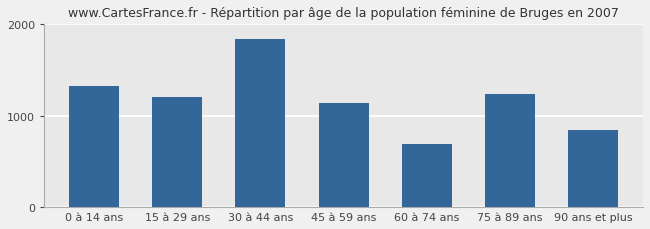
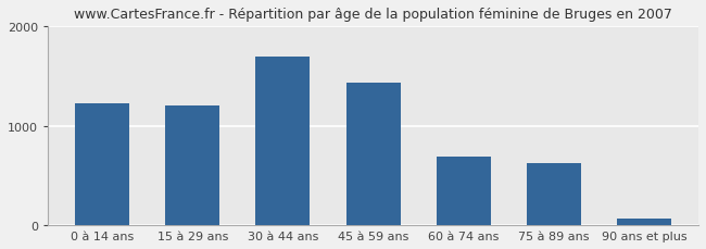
0 à 14 ans: 1320 -> 1230
30 à 44 ans: 1840 -> 1700
45 à 59 ans: 1140 -> 1430
75 à 89 ans: 1240 -> 630
90 ans et plus: 840 -> 60
